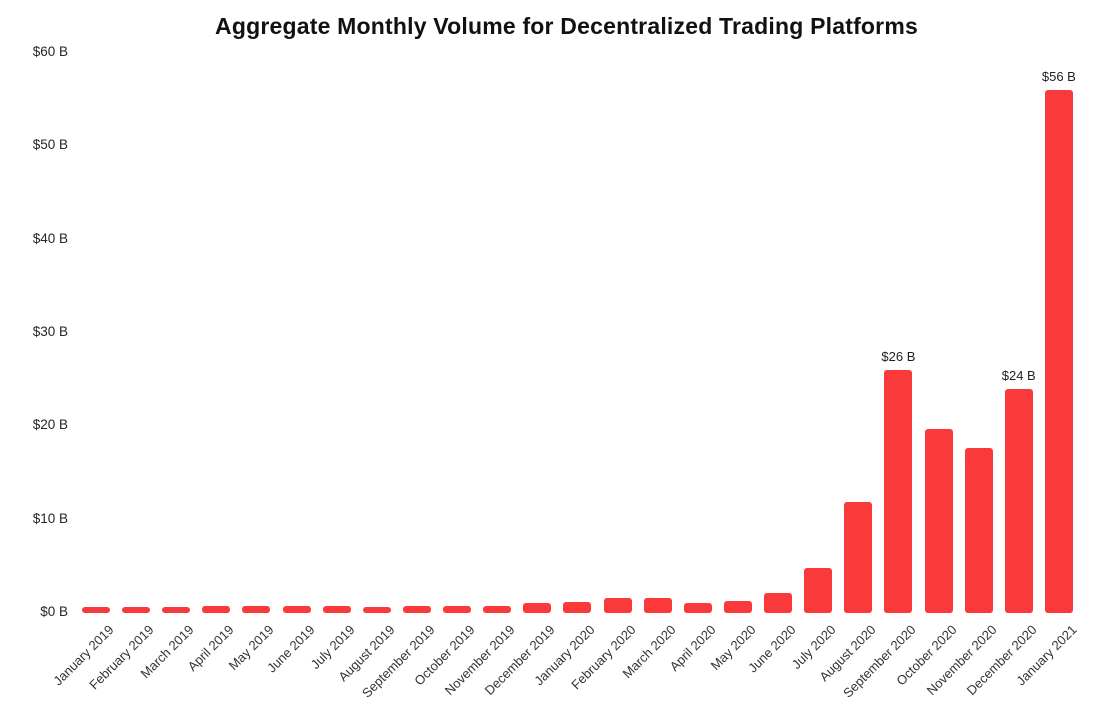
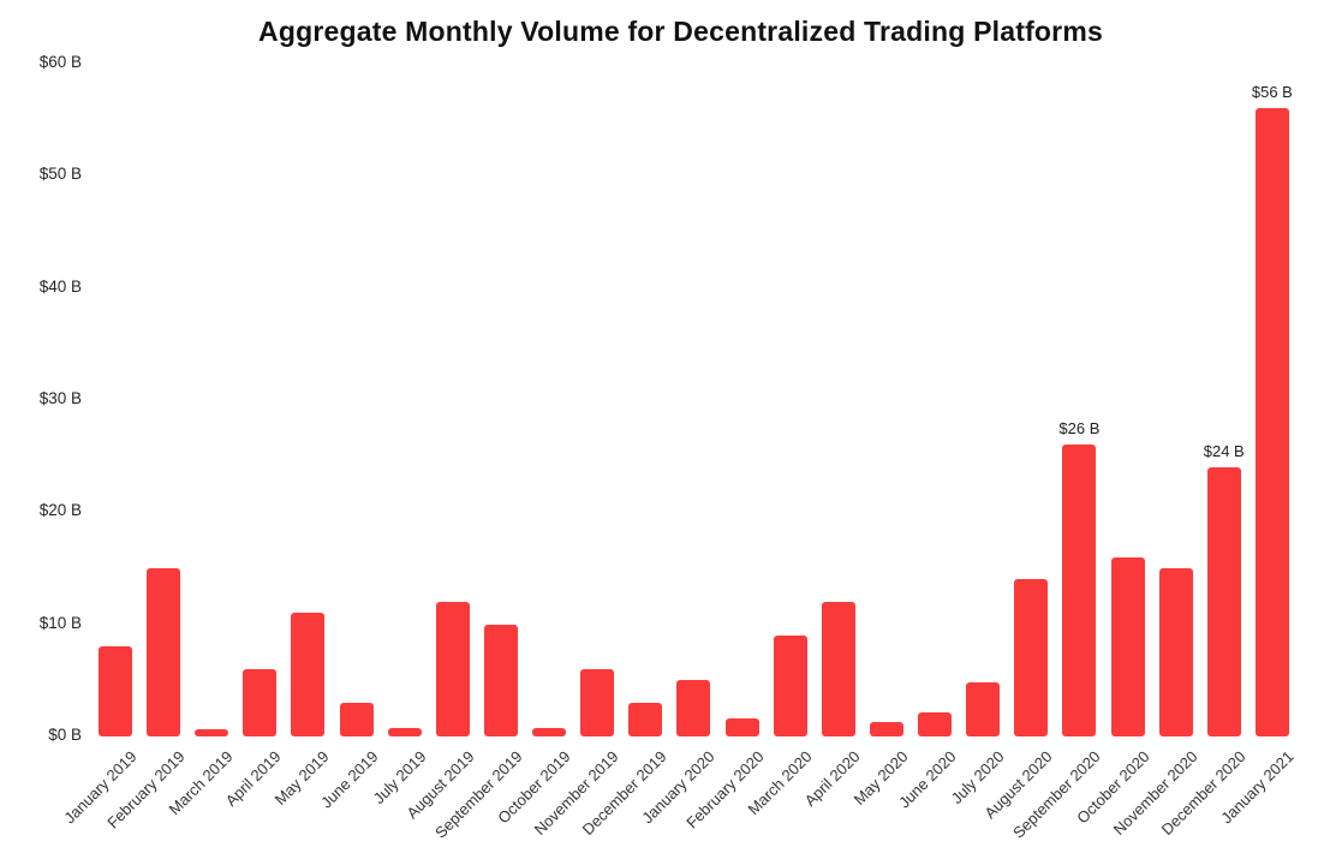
January 2019: $1B -> $8B
February 2019: $1B -> $15B
April 2019: $1B -> $6B
May 2019: $1B -> $11B
June 2019: $1B -> $3B
August 2019: $1B -> $12B
September 2019: $1B -> $10B
November 2019: $1B -> $6B
December 2019: $1B -> $3B
January 2020: $1B -> $5B
March 2020: $2B -> $9B
April 2020: $1B -> $12B
August 2020: $12B -> $14B
October 2020: $20B -> $16B
November 2020: $18B -> $15B
